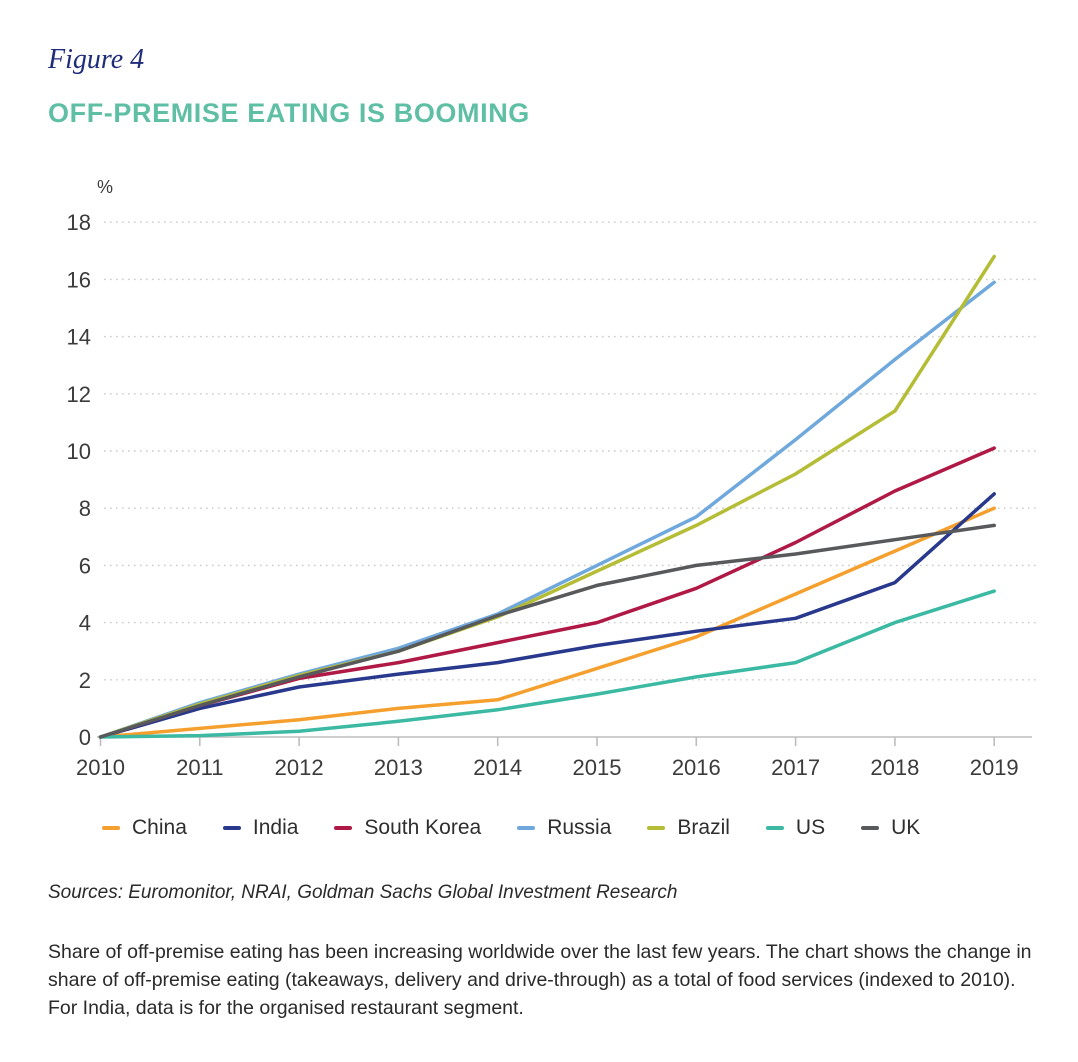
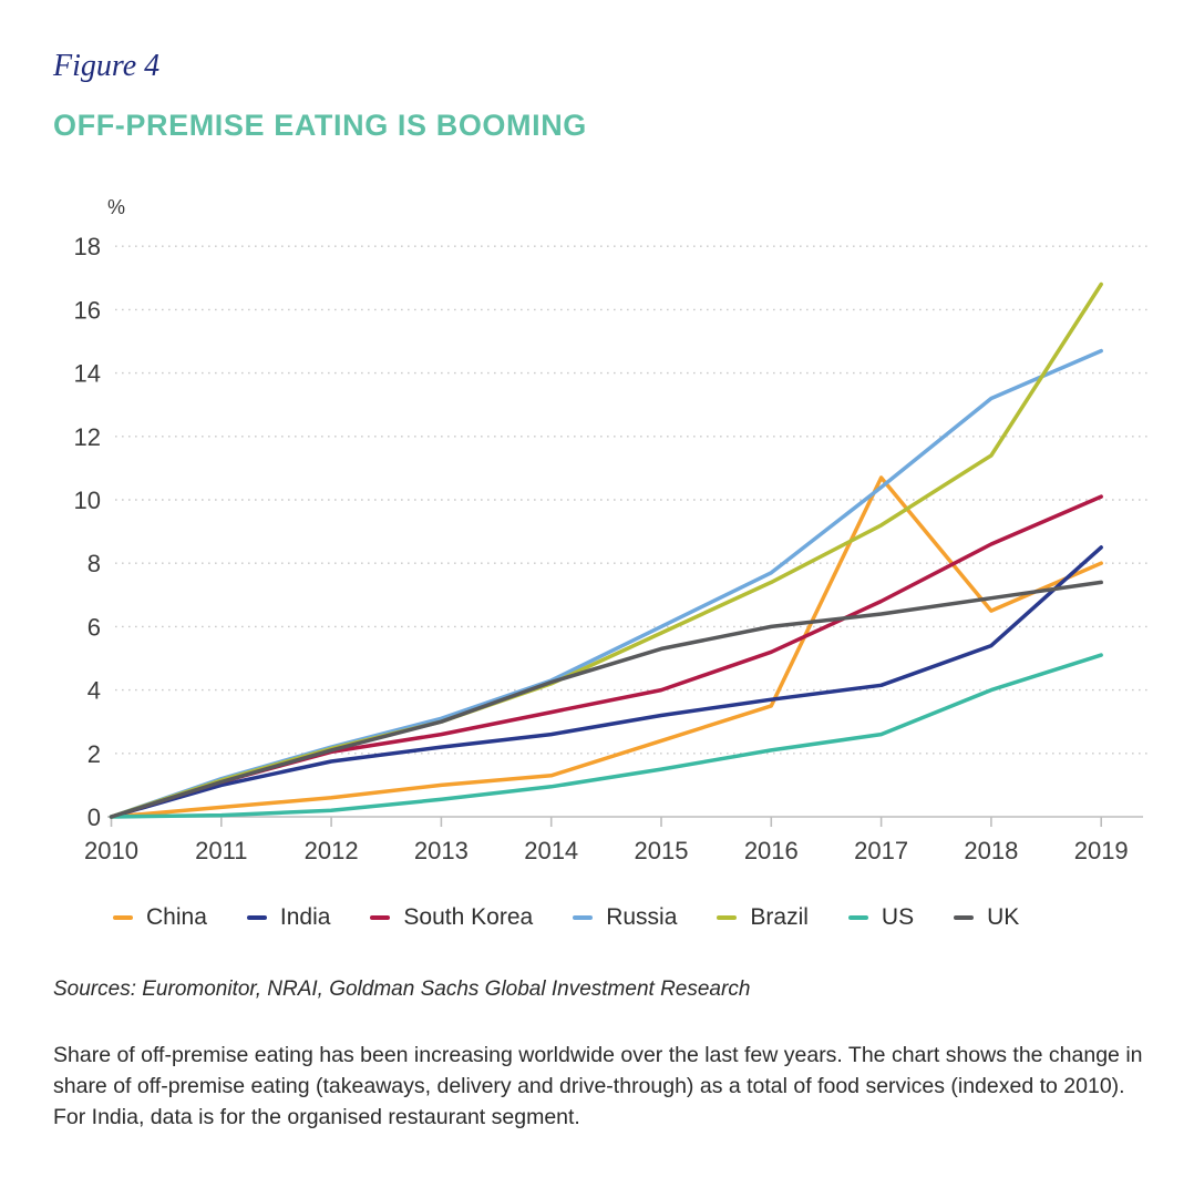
China/2017: 5.0 -> 10.7
Russia/2019: 15.9 -> 14.7
